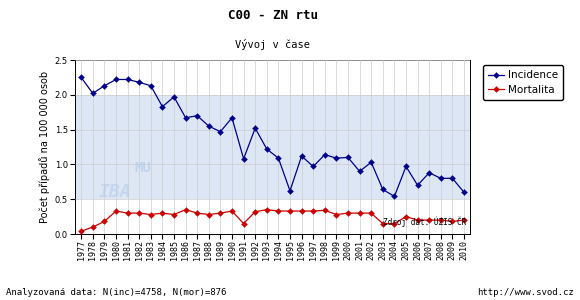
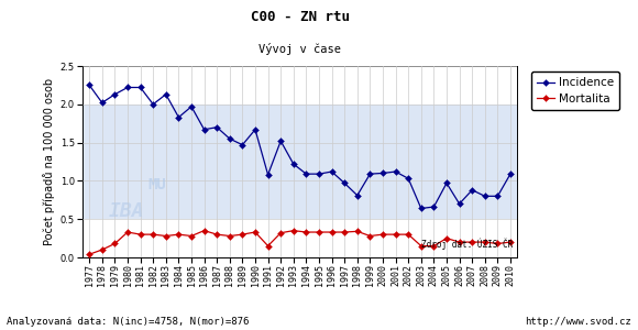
Incidence/1982: 2.18 -> 2.00
Incidence/1995: 0.62 -> 1.09
Incidence/1998: 1.14 -> 0.81
Incidence/2001: 0.90 -> 1.12
Incidence/2004: 0.54 -> 0.66
Incidence/2010: 0.60 -> 1.09
